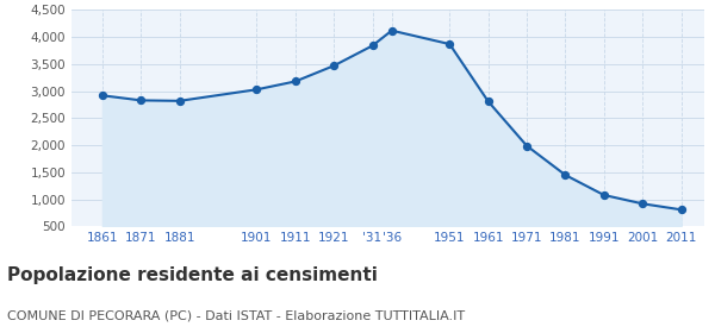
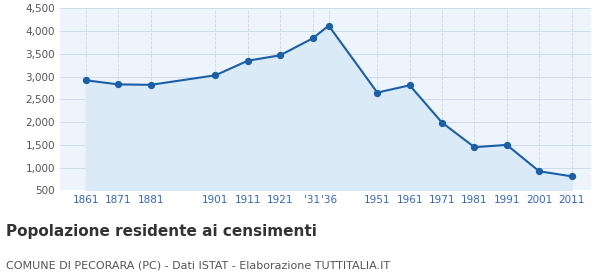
1911: 3,180 -> 3,350
1951: 3,870 -> 2,650
1991: 1,080 -> 1,500
